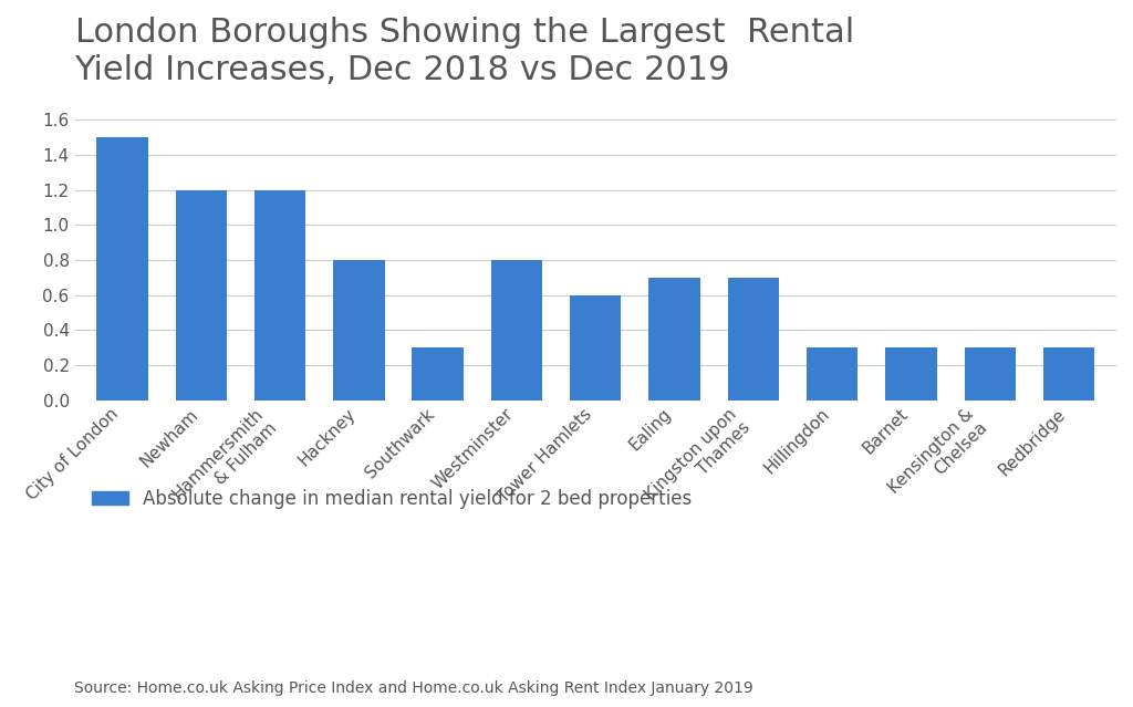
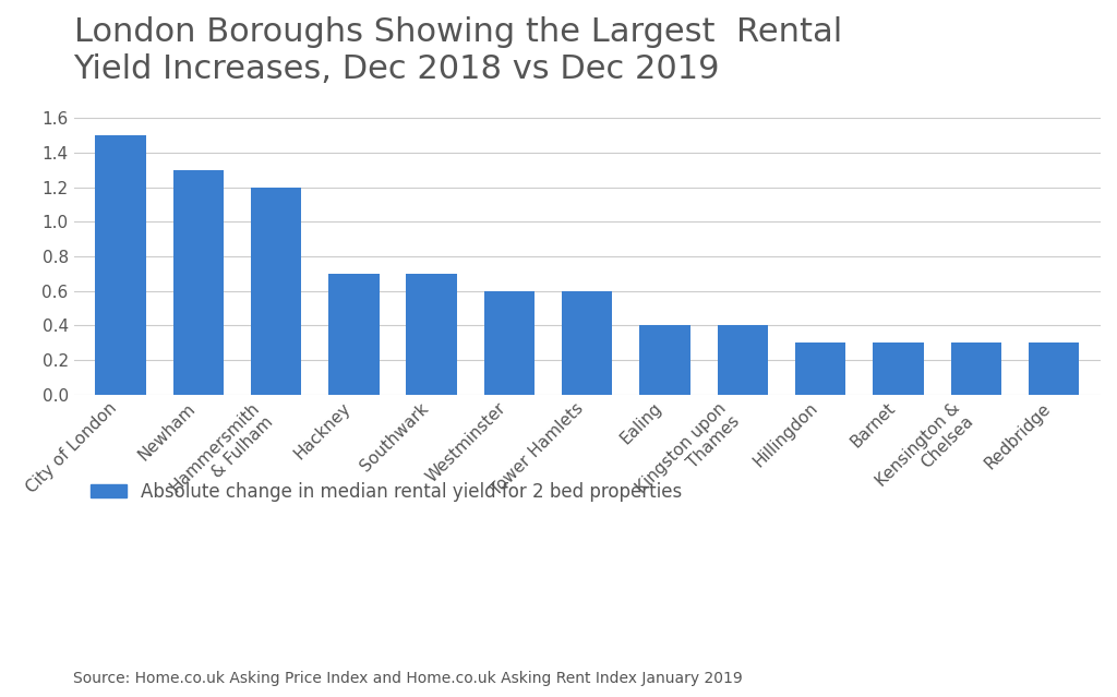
Newham: 1.2 -> 1.3
Hackney: 0.8 -> 0.7
Southwark: 0.3 -> 0.7
Westminster: 0.8 -> 0.6
Ealing: 0.7 -> 0.4
Kingston upon Thames: 0.7 -> 0.4
